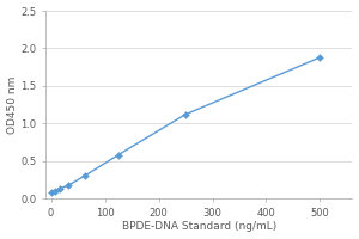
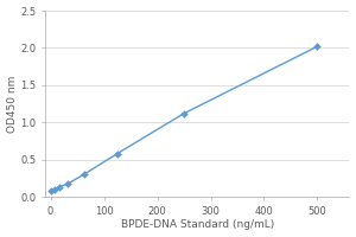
500: 1.88 -> 2.02
